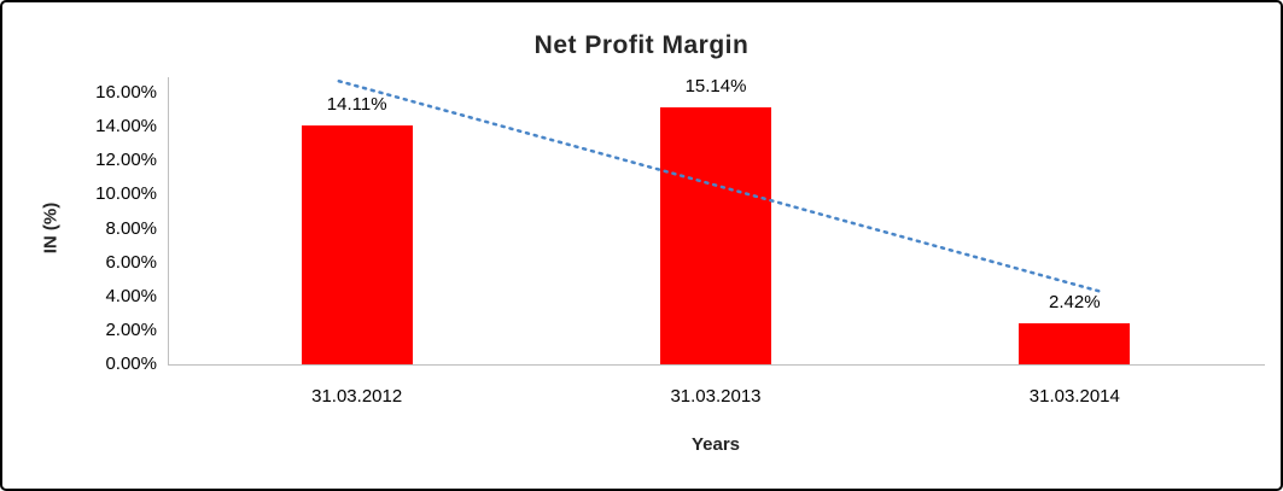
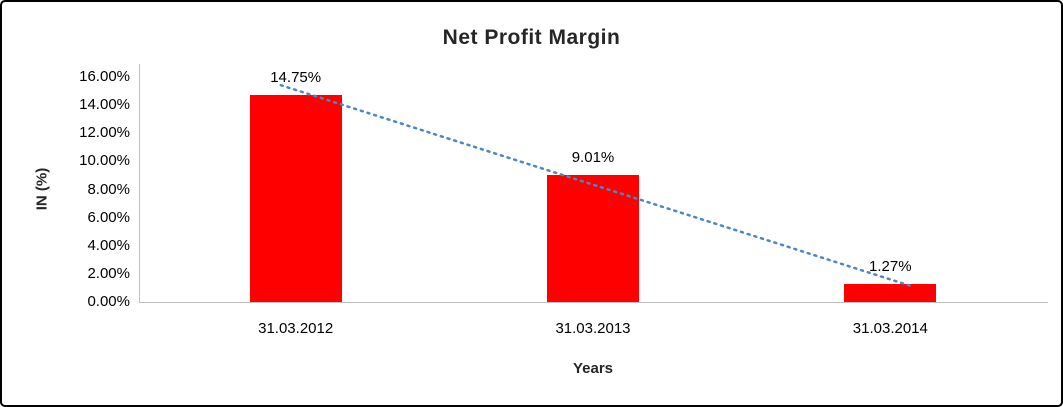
31.03.2012: 14.11% -> 14.75%
31.03.2013: 15.14% -> 9.01%
31.03.2014: 2.42% -> 1.27%
